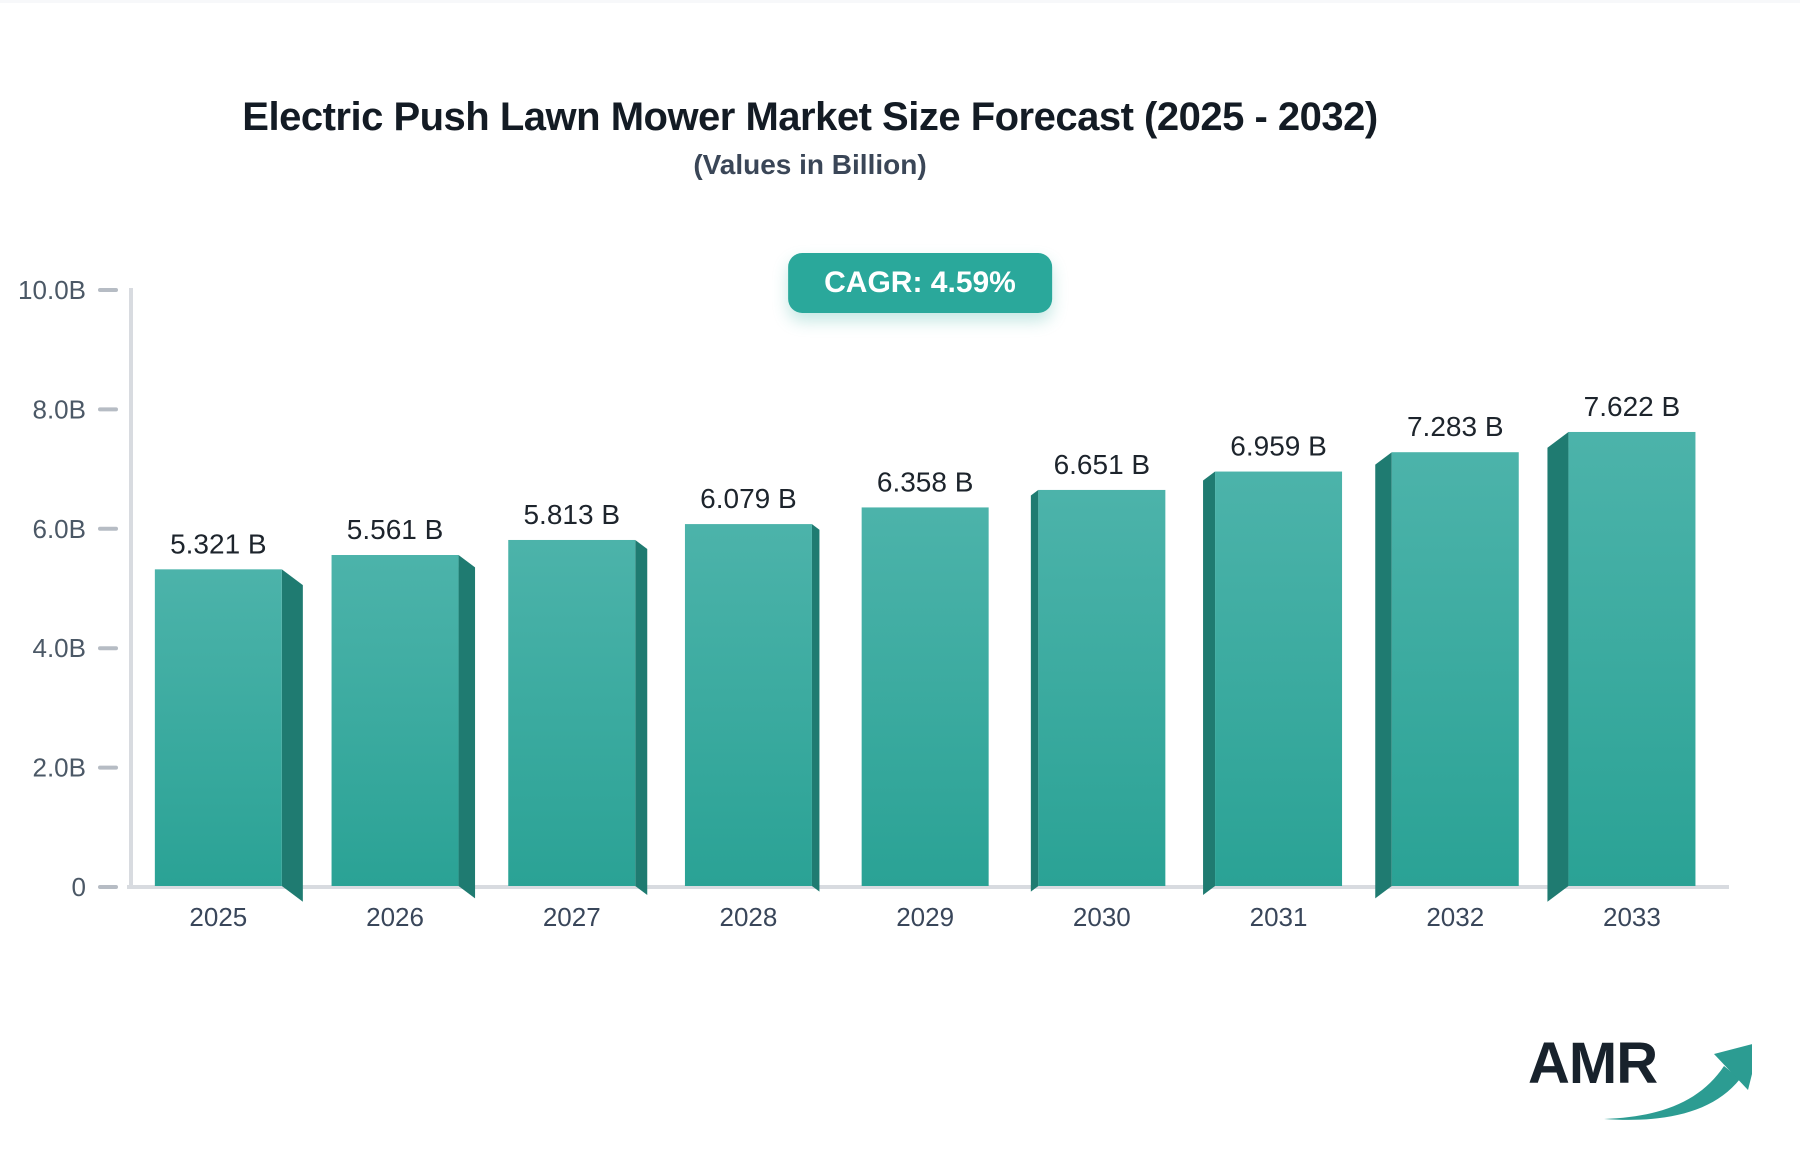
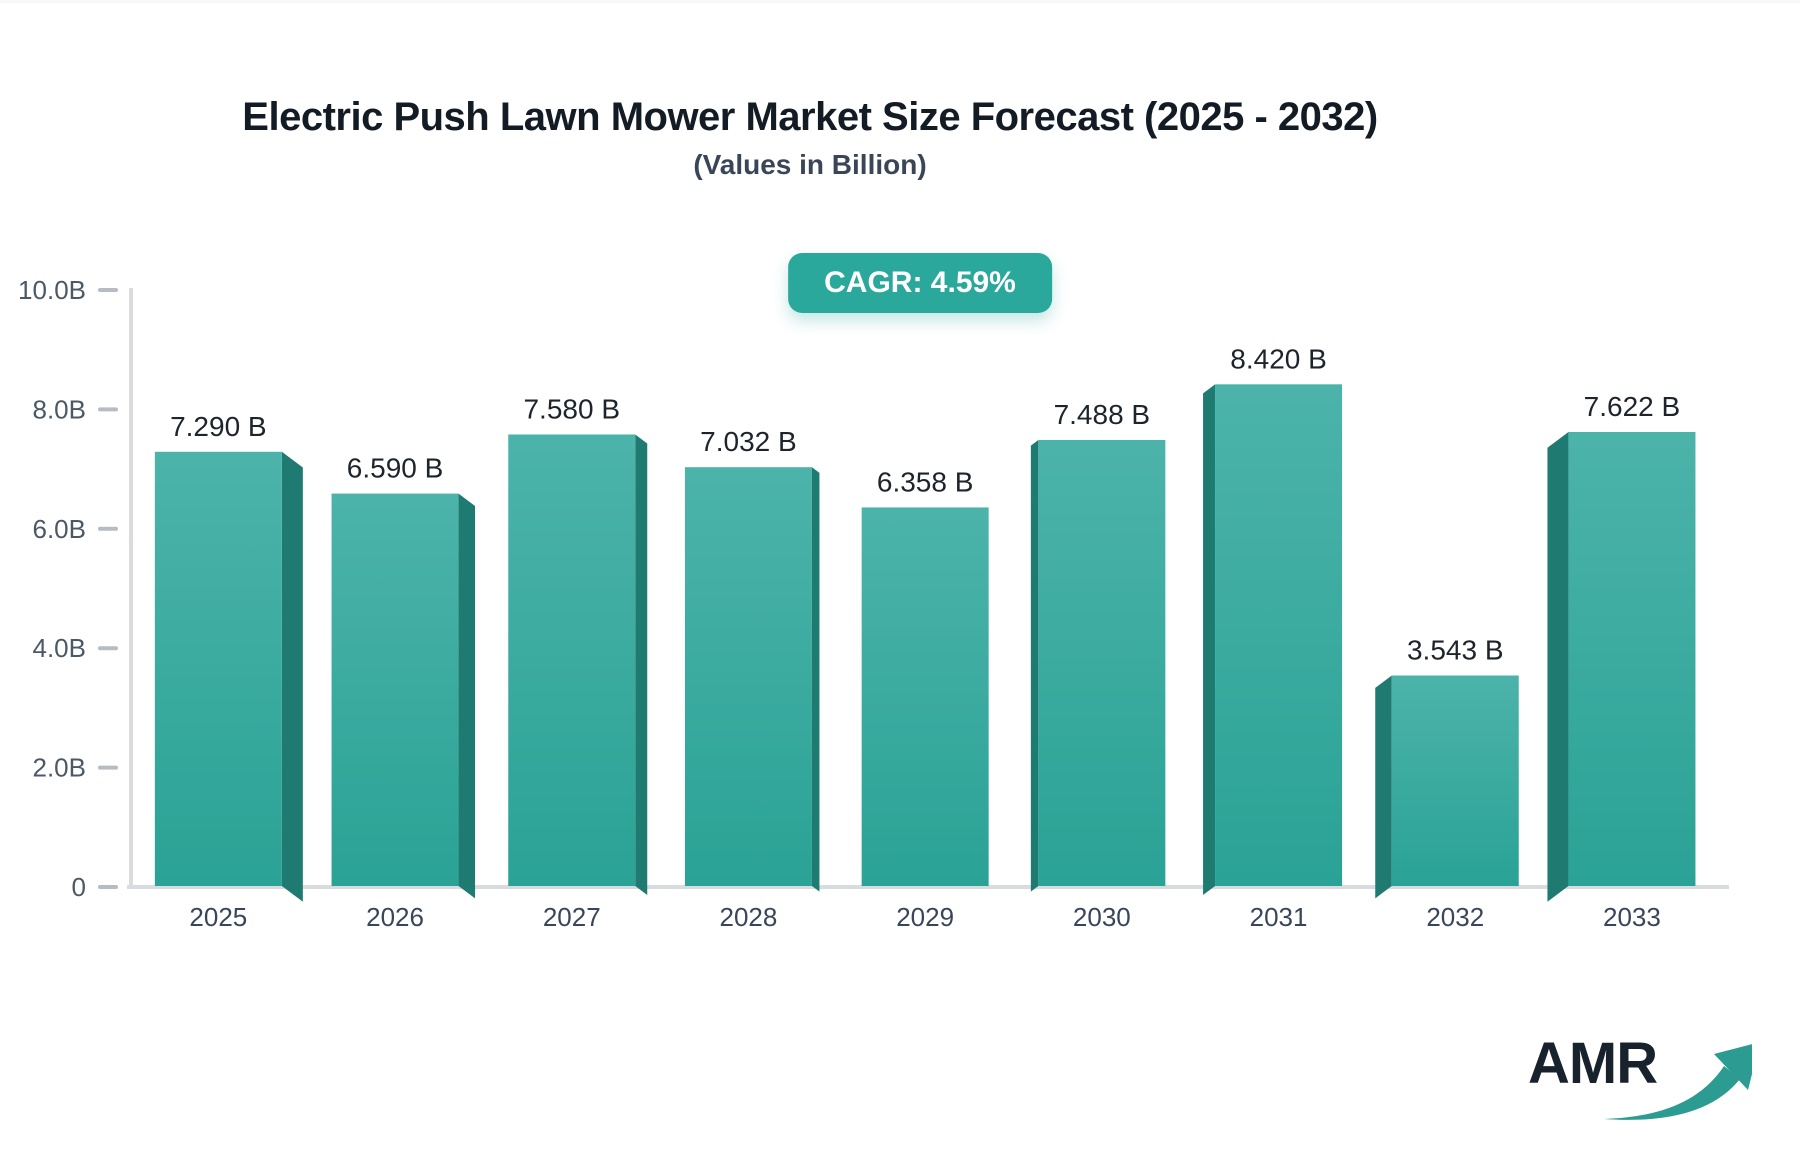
2025: 5.321 -> 7.290
2026: 5.561 -> 6.590
2027: 5.813 -> 7.580
2028: 6.079 -> 7.032
2030: 6.651 -> 7.488
2031: 6.959 -> 8.420
2032: 7.283 -> 3.543
